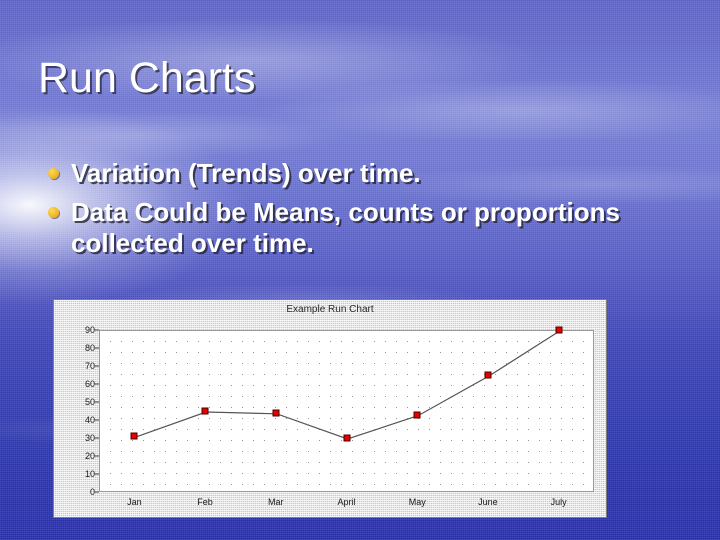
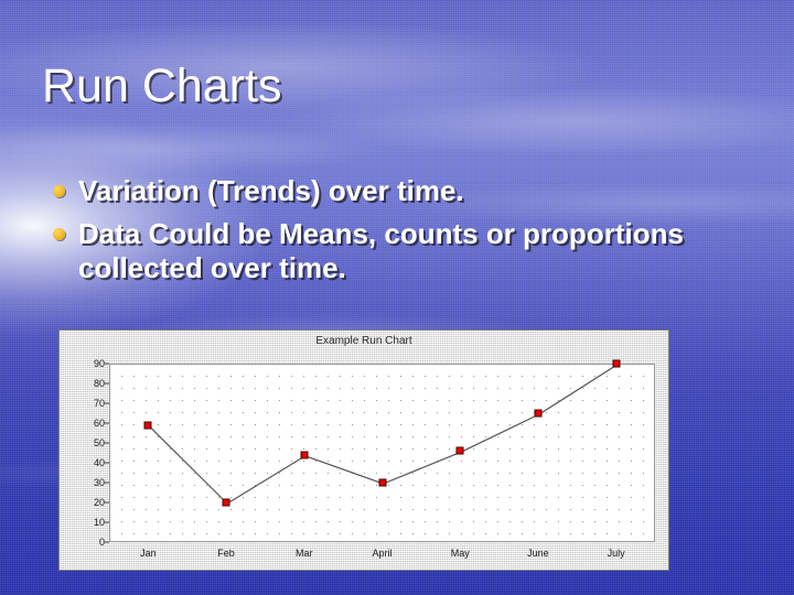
Jan: 31 -> 59
Feb: 45 -> 20
May: 43 -> 46
